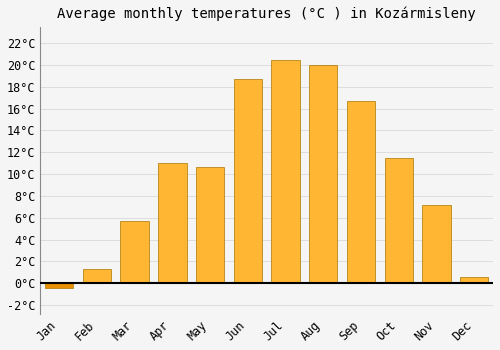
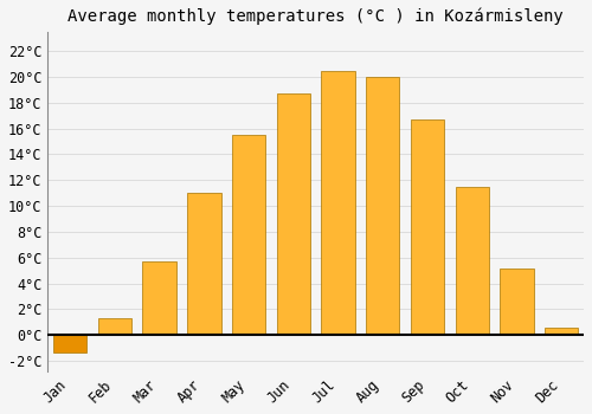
Jan: -0.4°C -> -1.3°C
May: 10.7°C -> 15.5°C
Nov: 7.2°C -> 5.2°C
